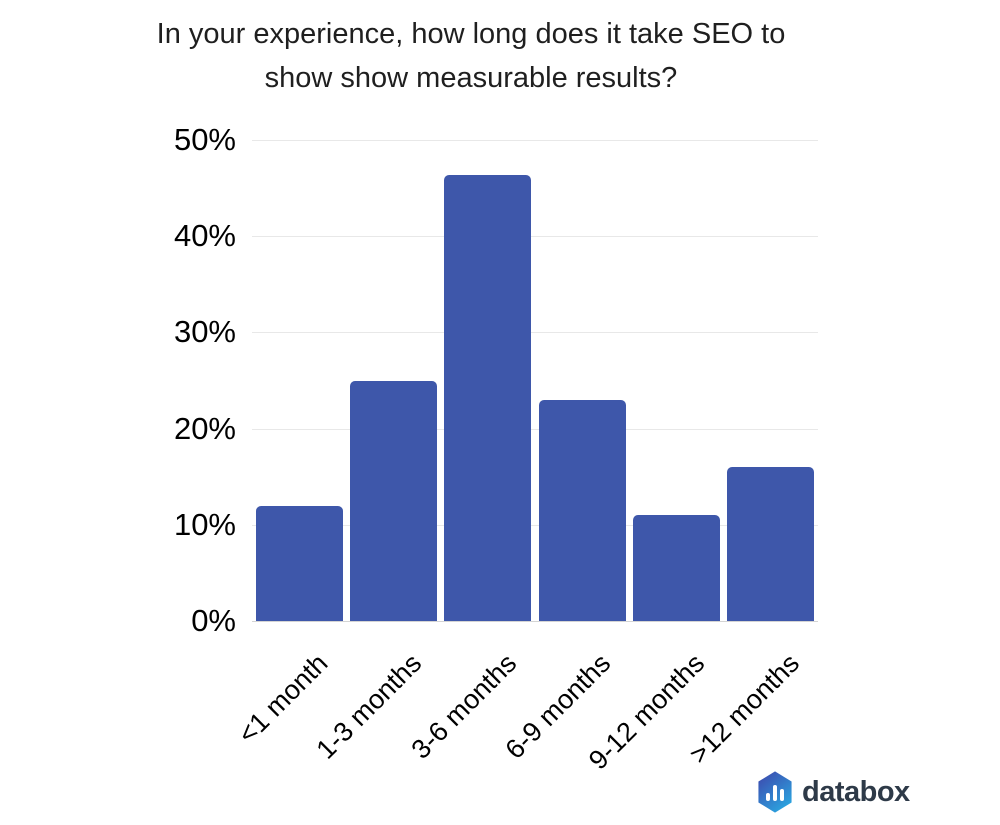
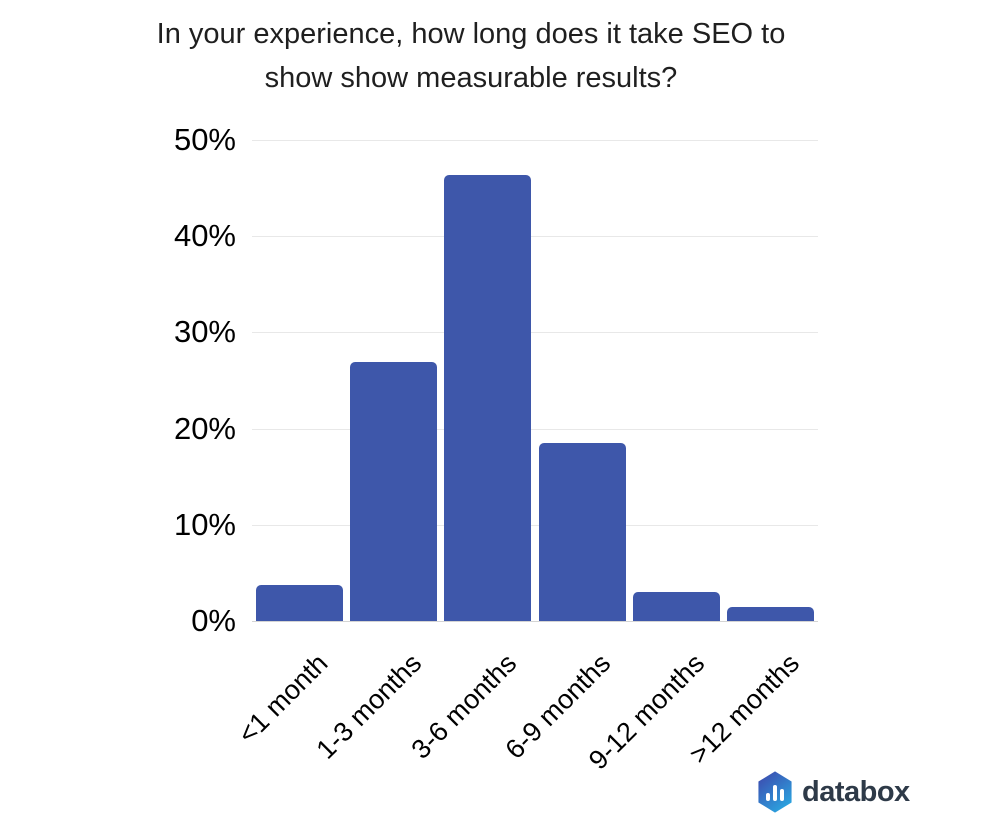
<1 month: 12% -> 4%
1-3 months: 25% -> 27%
6-9 months: 23% -> 18%
9-12 months: 11% -> 3%
>12 months: 16% -> 2%
